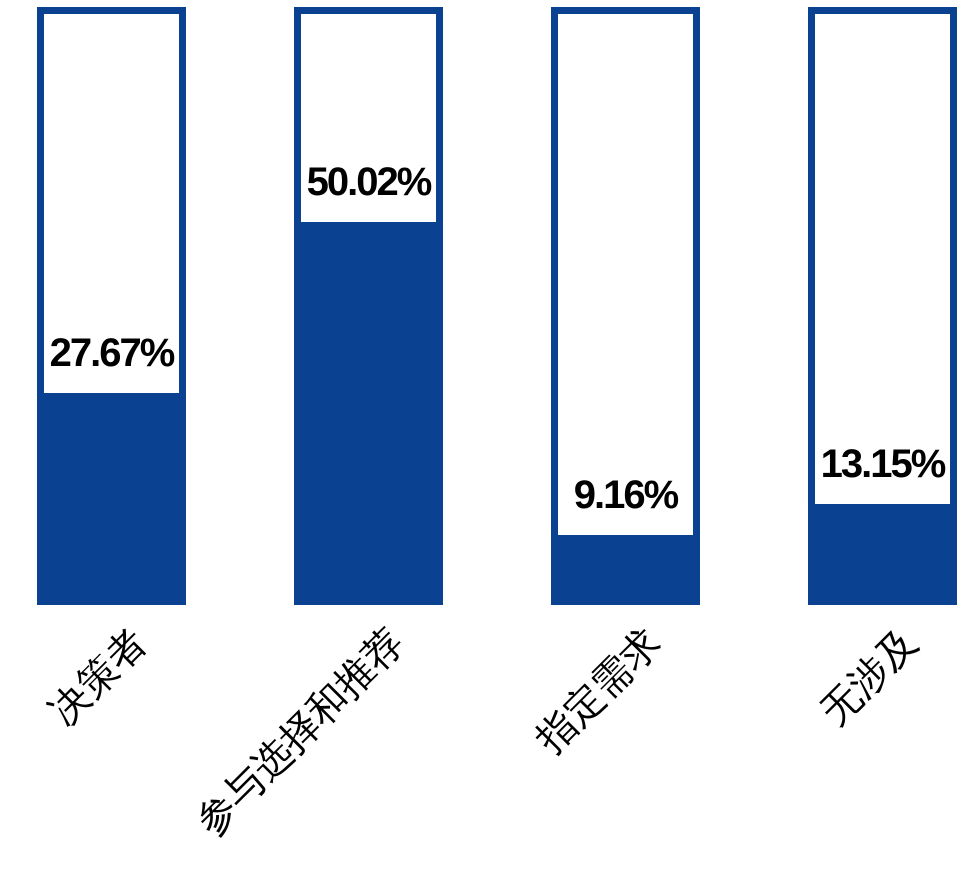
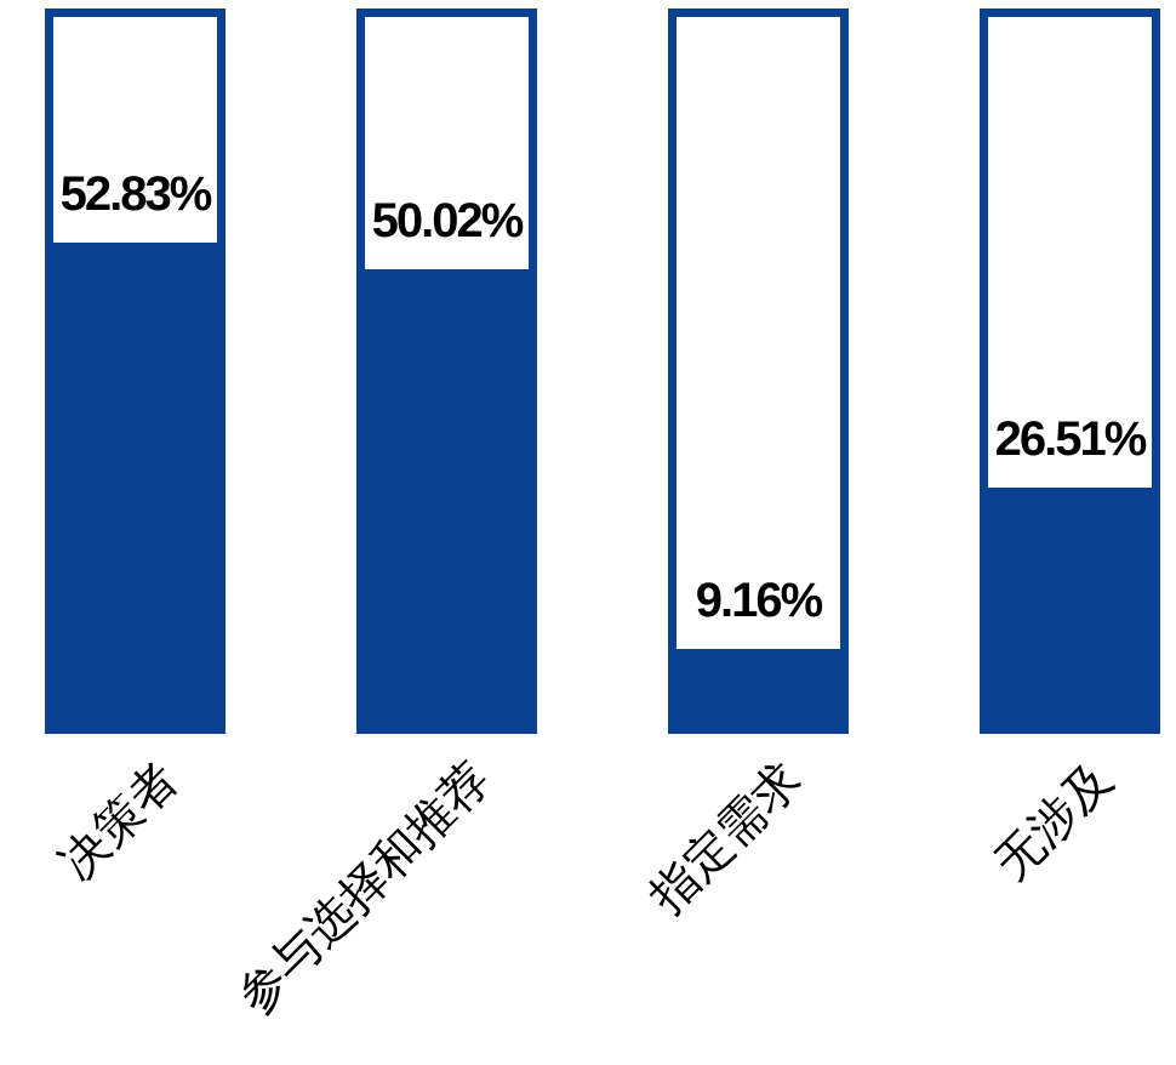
决策者: 27.67% -> 52.83%
无涉及: 13.15% -> 26.51%
